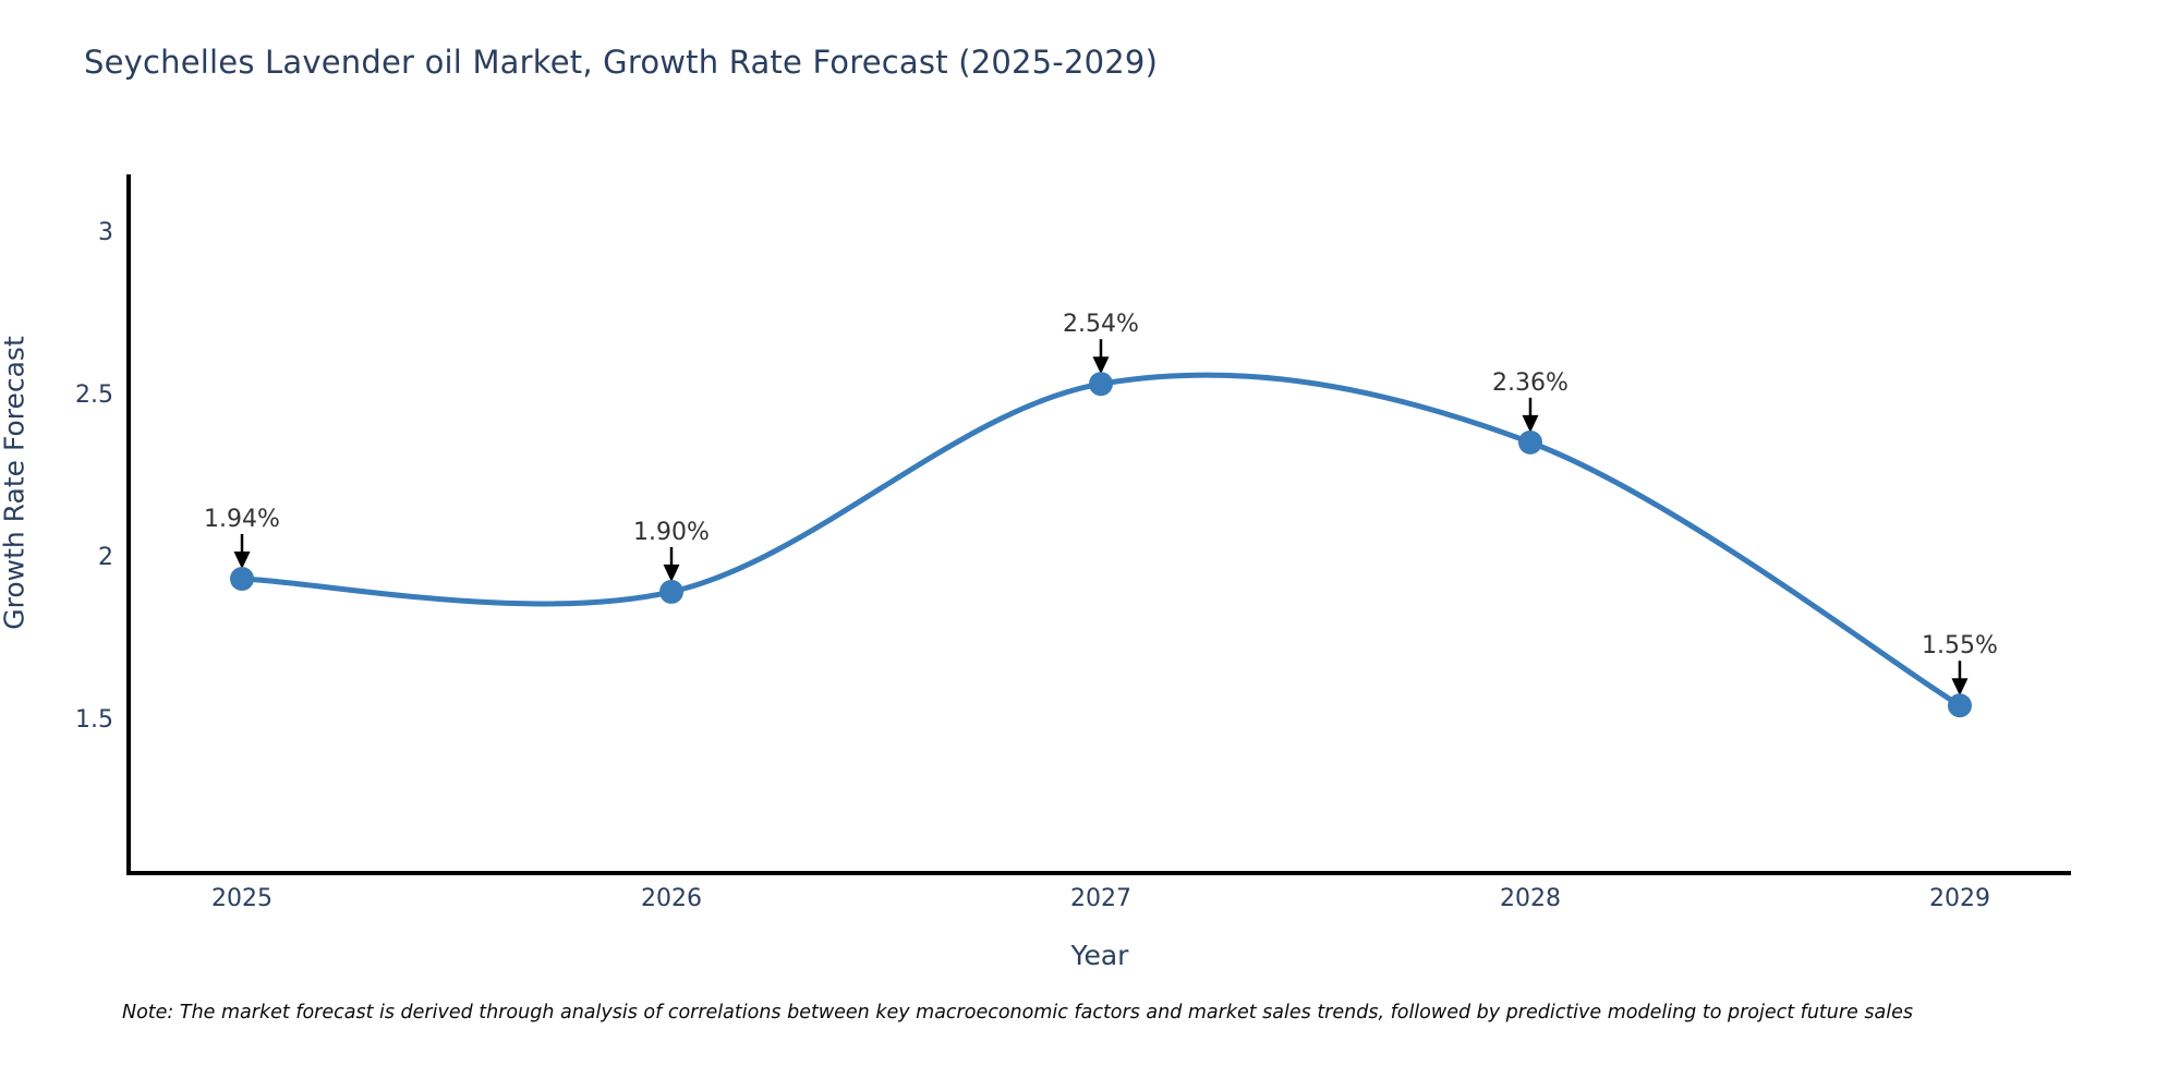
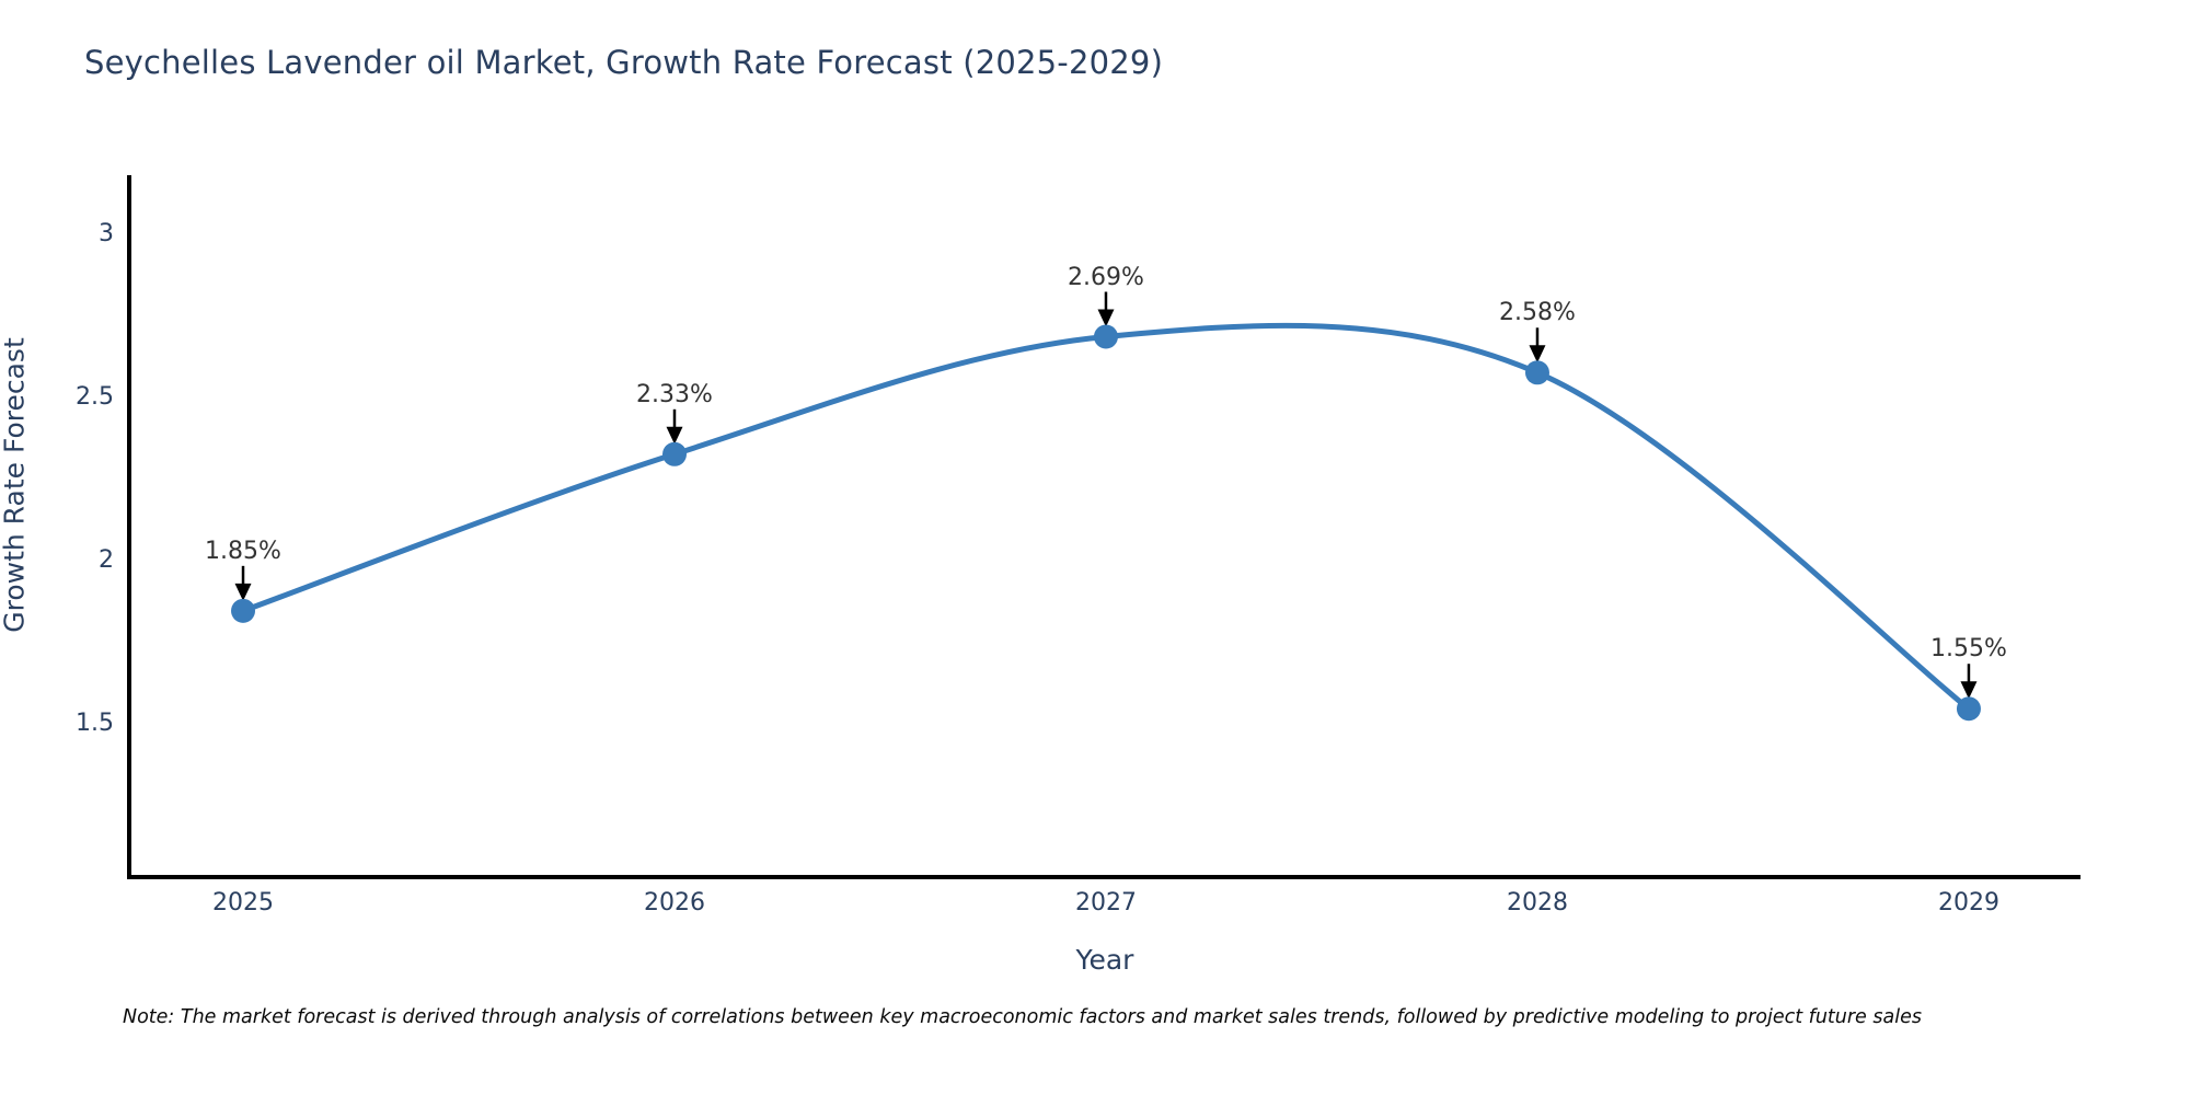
2025: 1.94% -> 1.85%
2026: 1.90% -> 2.33%
2027: 2.54% -> 2.69%
2028: 2.36% -> 2.58%
